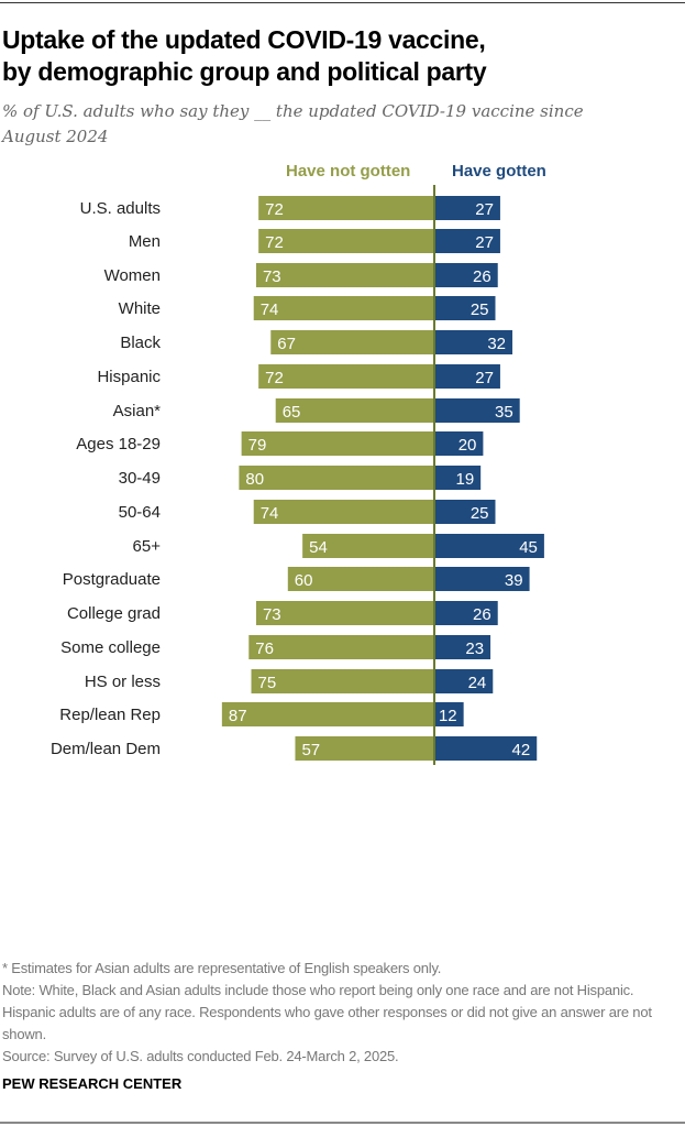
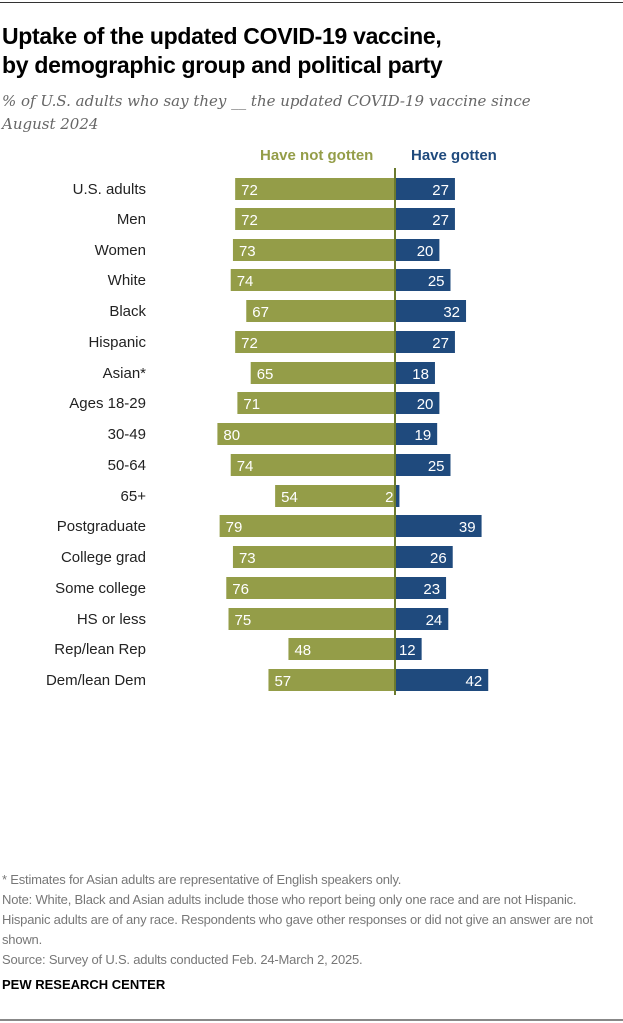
Have gotten/Women: 26 -> 20
Have gotten/Asian*: 35 -> 18
Have not gotten/Ages 18-29: 79 -> 71
Have gotten/65+: 45 -> 2
Have not gotten/Postgraduate: 60 -> 79
Have not gotten/Rep/lean Rep: 87 -> 48
